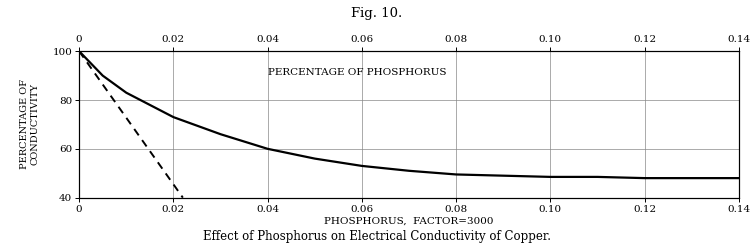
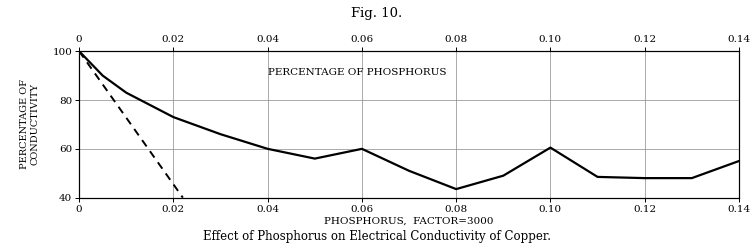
0.06: 53.0 -> 60.0
0.08: 49.5 -> 43.5
0.10: 48.5 -> 60.5
0.14: 48.0 -> 55.0
